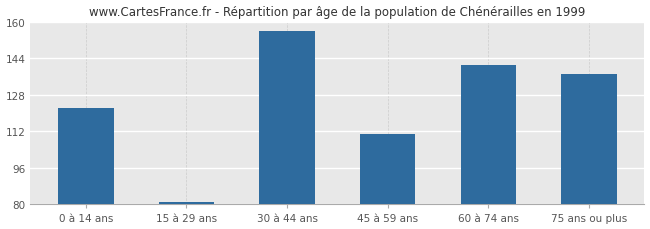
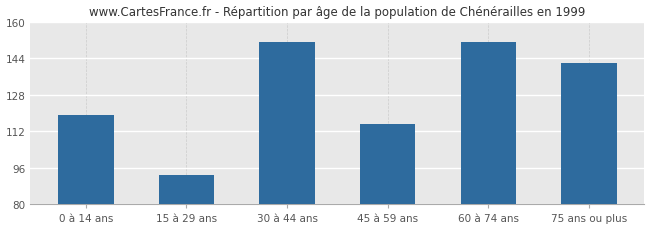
0 à 14 ans: 122 -> 119
15 à 29 ans: 81 -> 93
30 à 44 ans: 156 -> 151
45 à 59 ans: 111 -> 115
60 à 74 ans: 141 -> 151
75 ans ou plus: 137 -> 142
